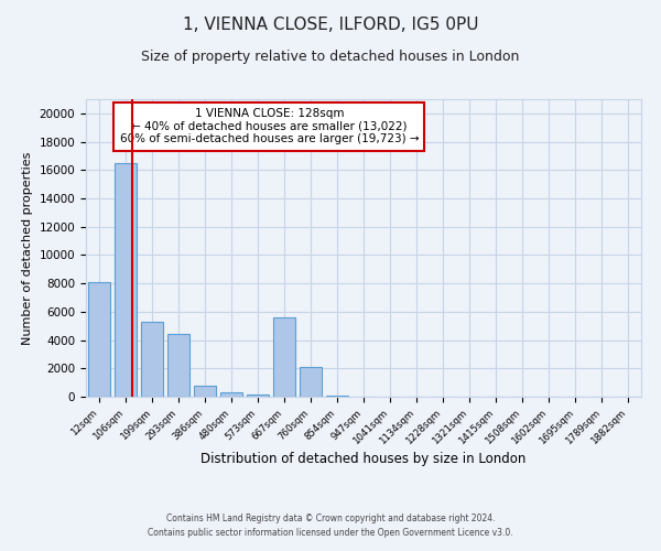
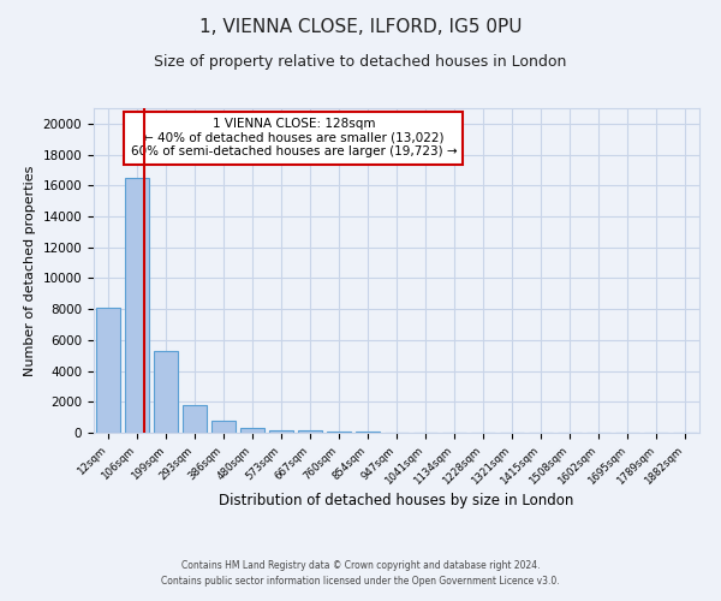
293sqm: 4400 -> 1800
667sqm: 5600 -> 100
760sqm: 2100 -> 100
